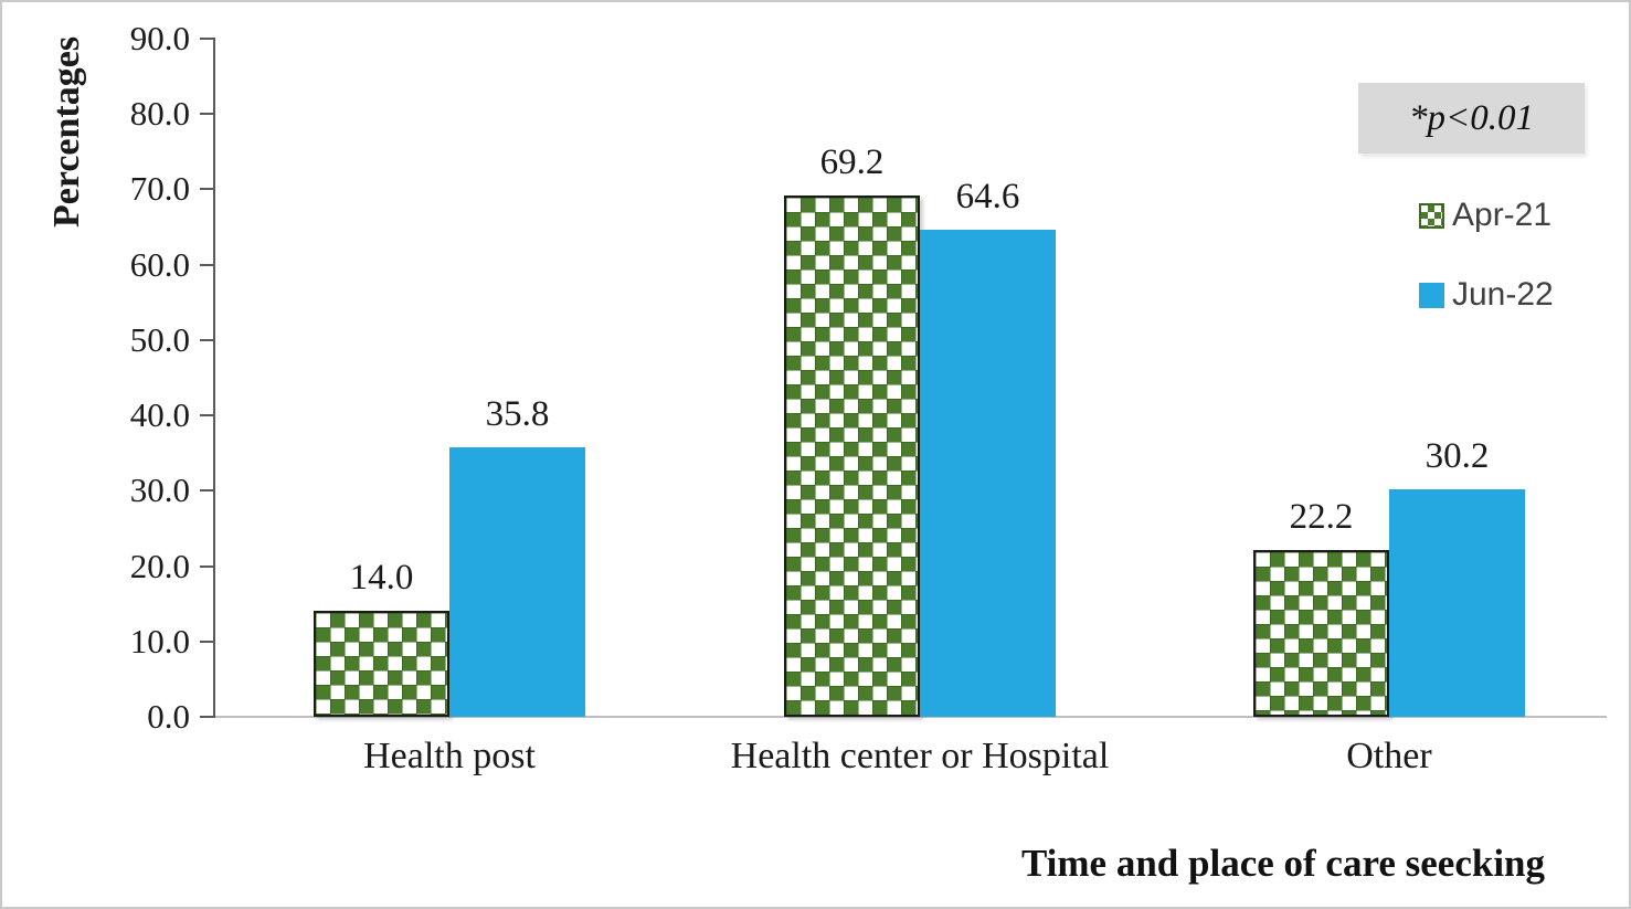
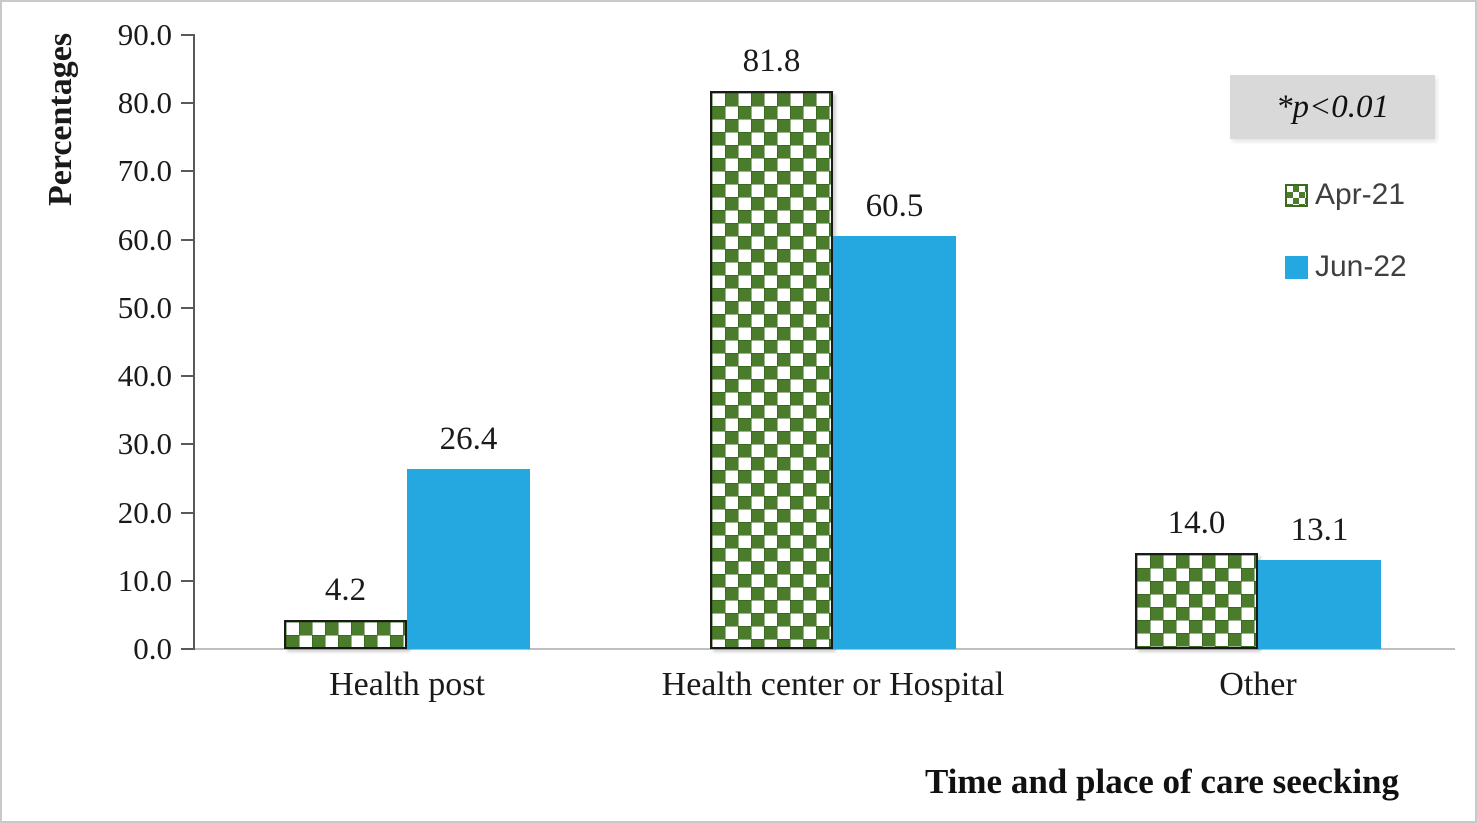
Apr-21/Health post: 14.0 -> 4.2
Jun-22/Health post: 35.8 -> 26.4
Apr-21/Health center or Hospital: 69.2 -> 81.8
Jun-22/Health center or Hospital: 64.6 -> 60.5
Apr-21/Other: 22.2 -> 14.0
Jun-22/Other: 30.2 -> 13.1
